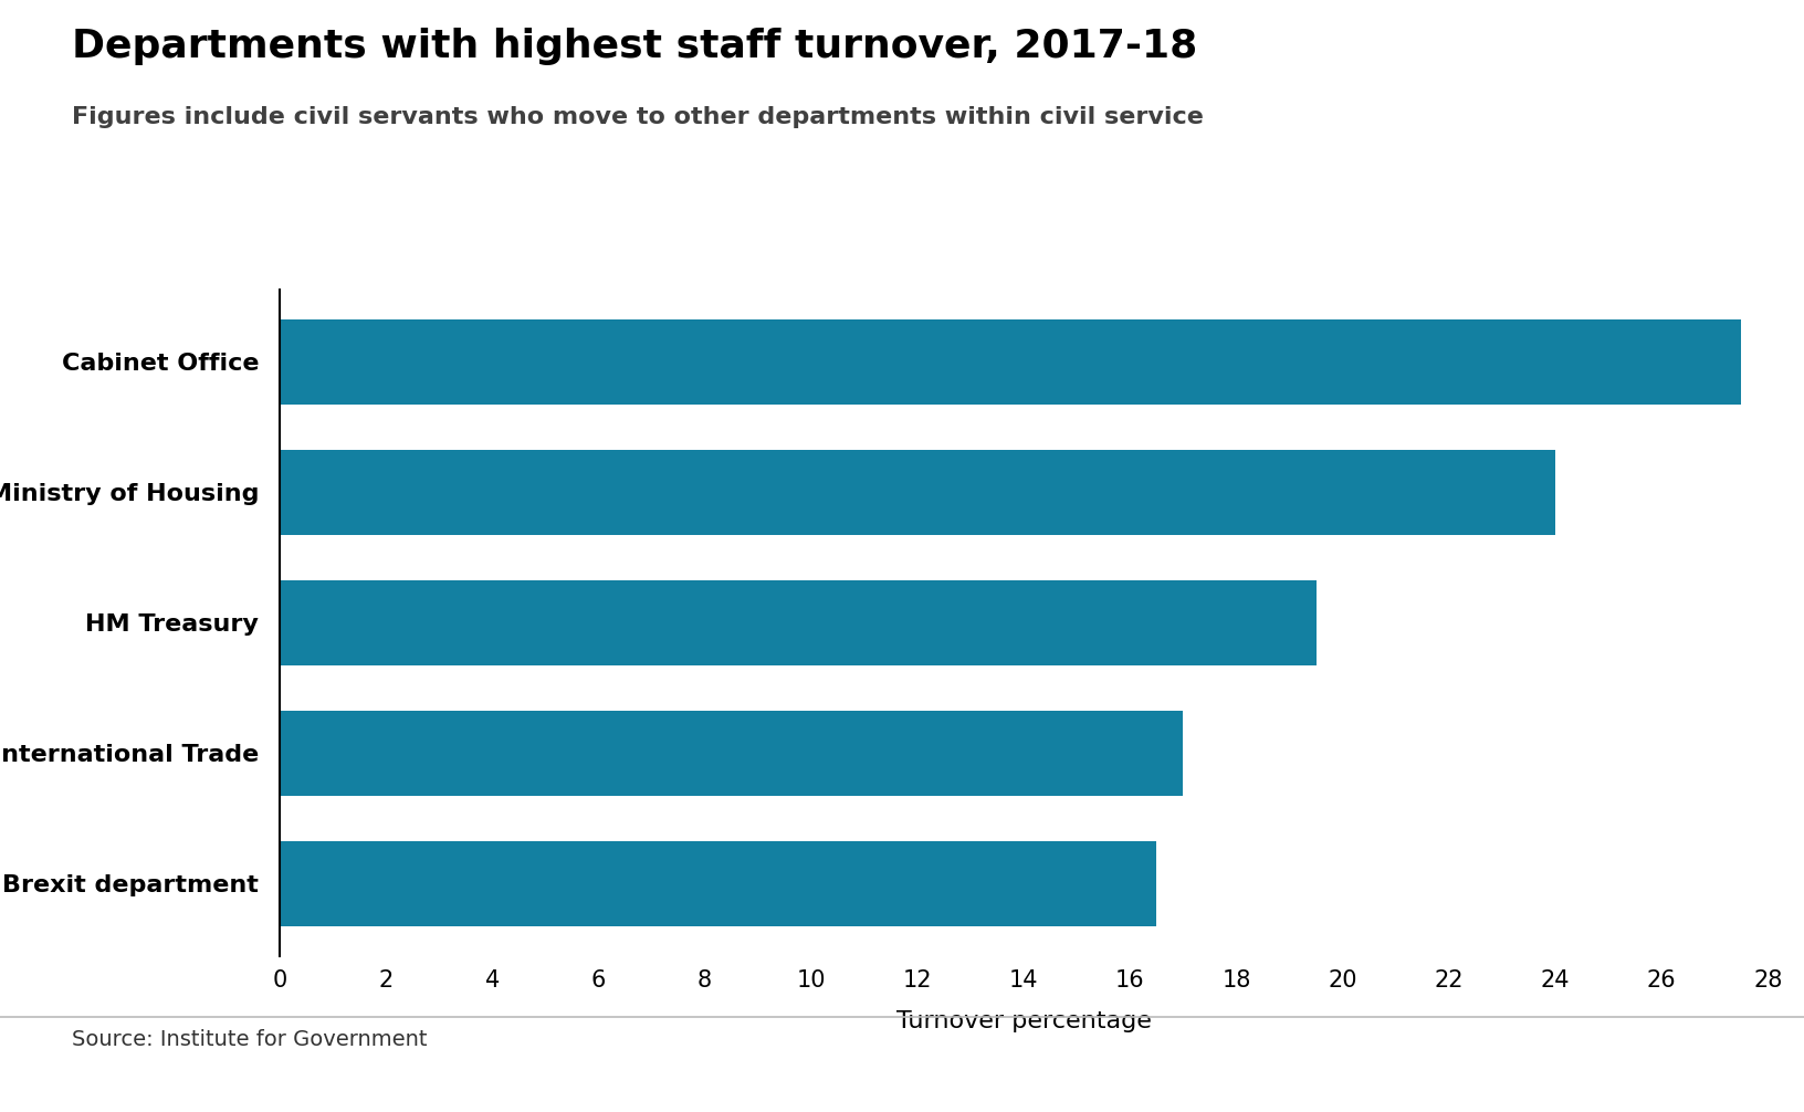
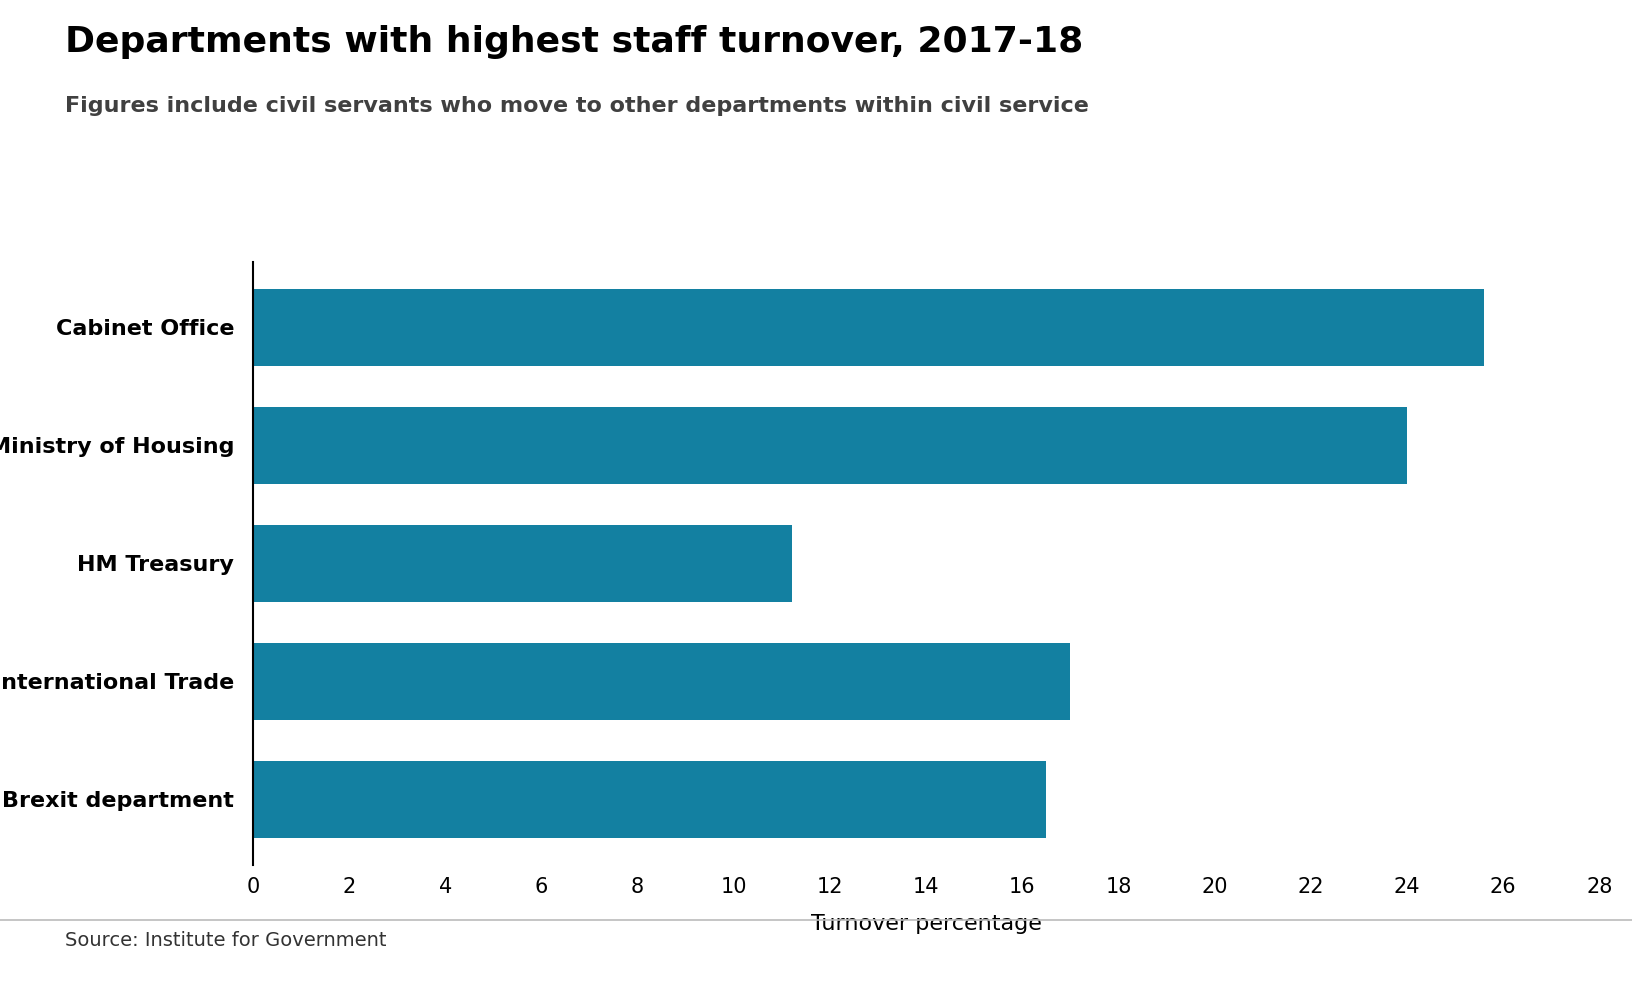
Cabinet Office: 27.5 -> 25.6
HM Treasury: 19.5 -> 11.2
